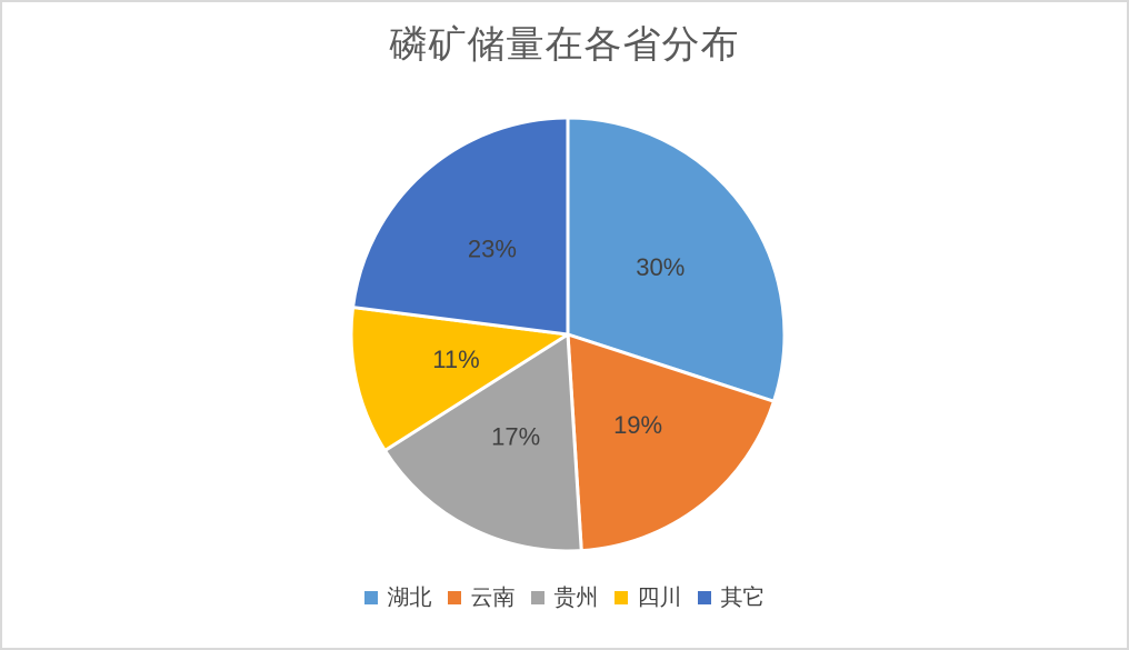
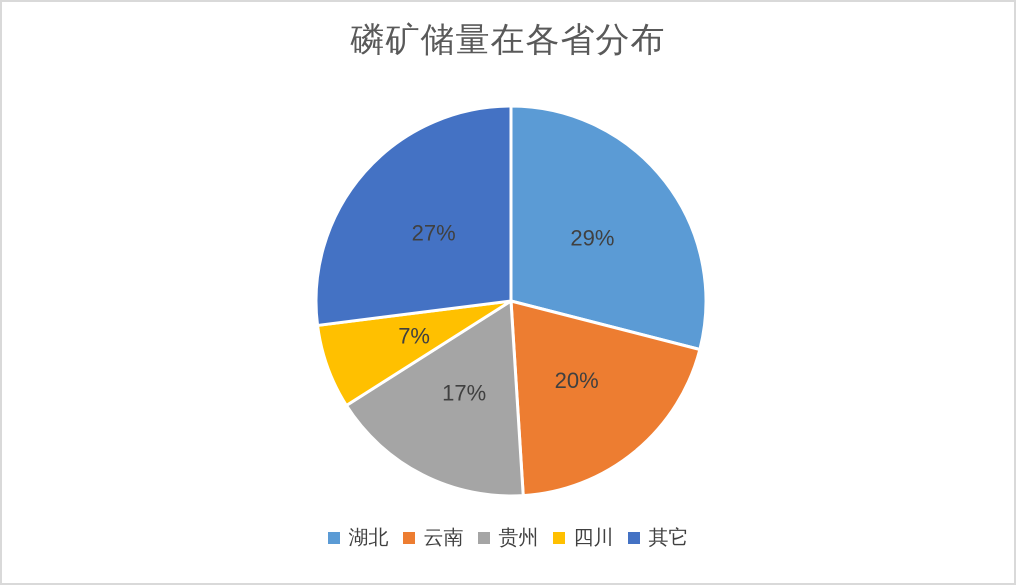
湖北: 30% -> 29%
云南: 19% -> 20%
四川: 11% -> 7%
其它: 23% -> 27%
